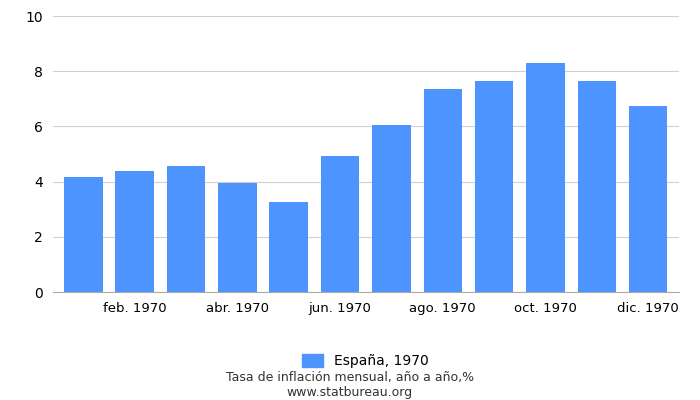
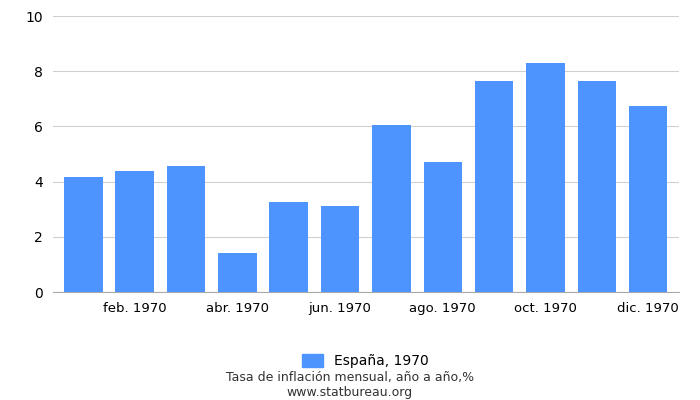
abr. 1970: 3.96 -> 1.40
jun. 1970: 4.91 -> 3.10
ago. 1970: 7.37 -> 4.70
